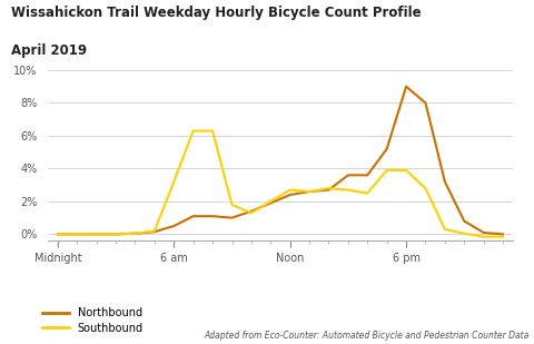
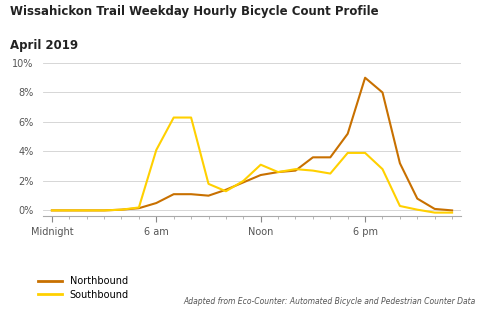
Southbound/6 am: 3.2% -> 4.1%
Southbound/Noon: 2.7% -> 3.1%
